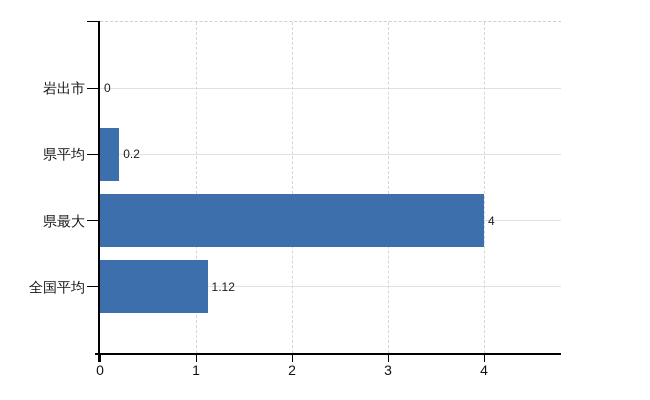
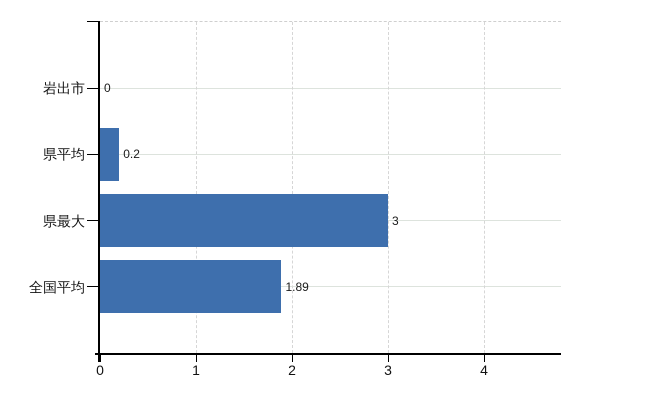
県最大: 4 -> 3
全国平均: 1.12 -> 1.89
